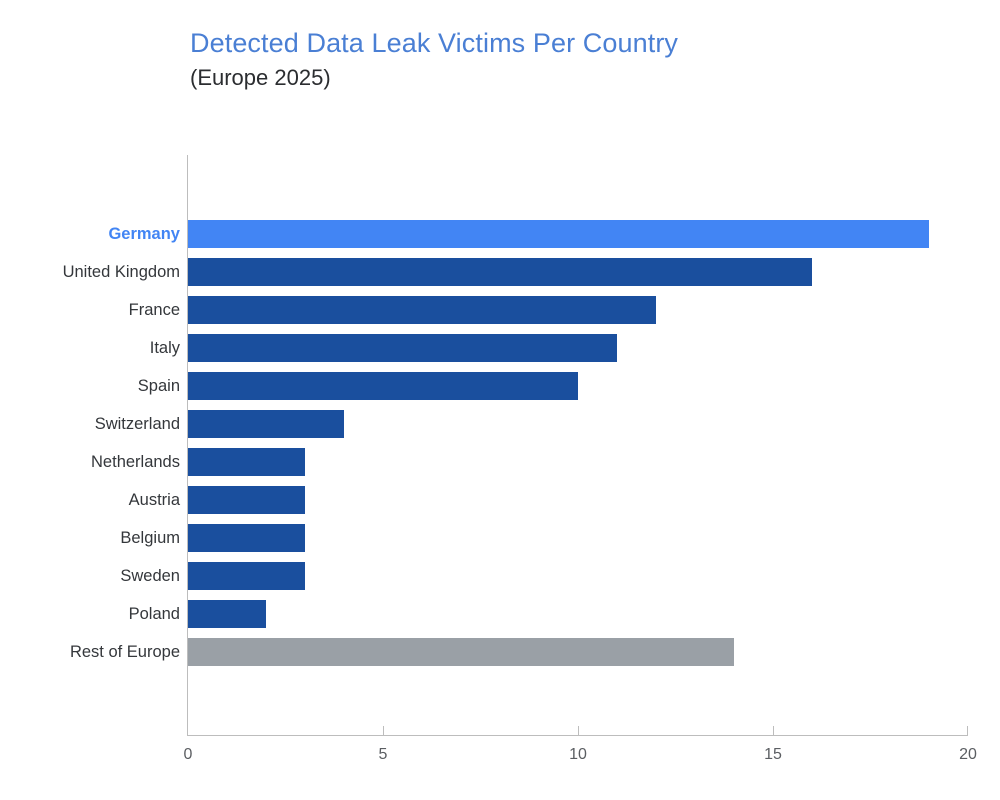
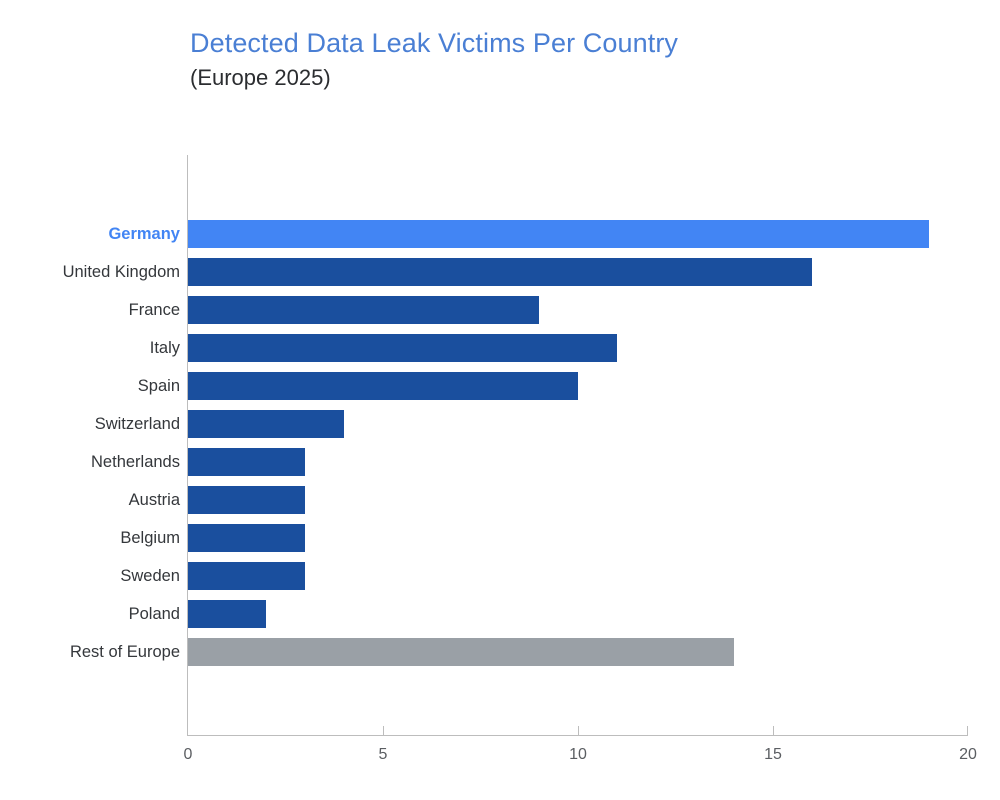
France: 12 -> 9
